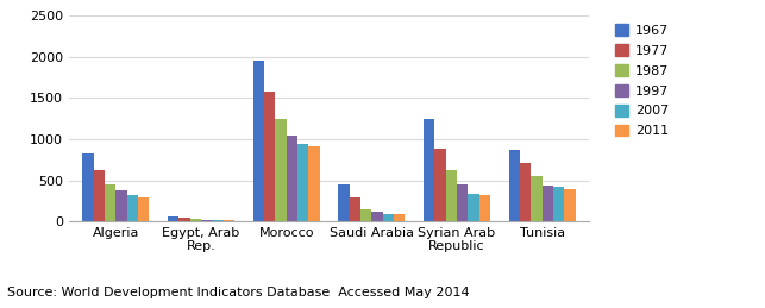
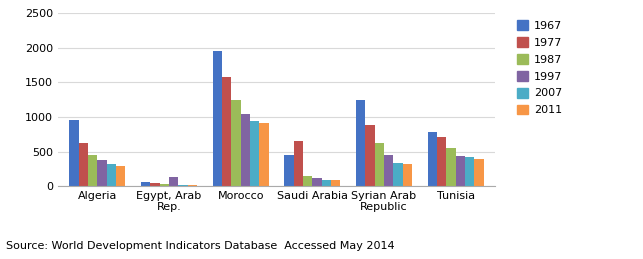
1967/Algeria: 830 -> 960
1997/Egypt, Arab Rep.: 20 -> 140
1977/Saudi Arabia: 290 -> 660
1967/Tunisia: 870 -> 780
